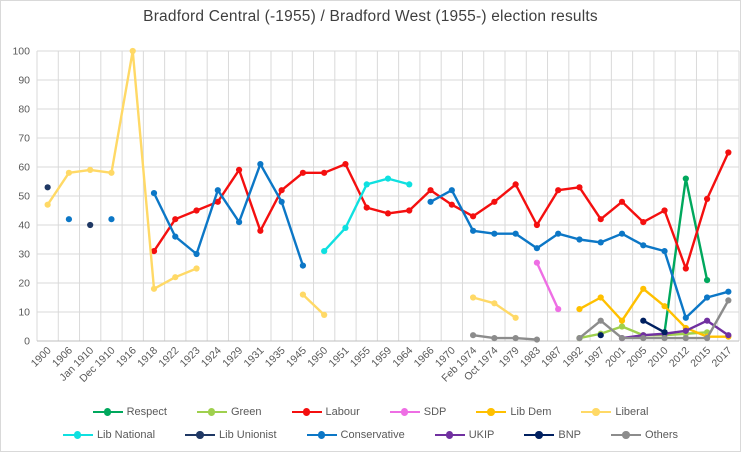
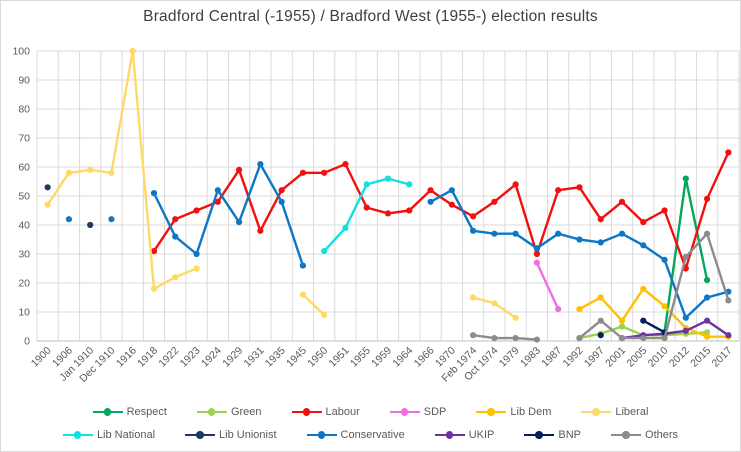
Labour/1983: 40 -> 30
Conservative/2010: 31 -> 28
Others/2012: 1 -> 29
Others/2015: 1 -> 37
